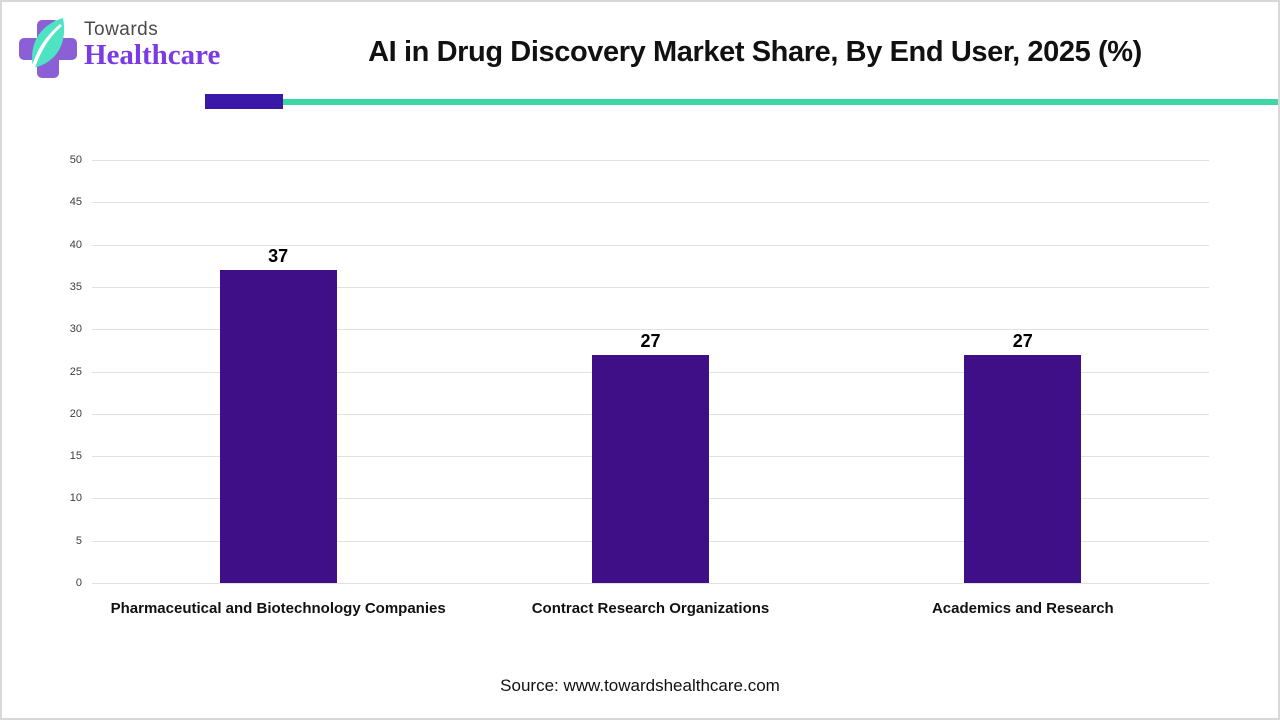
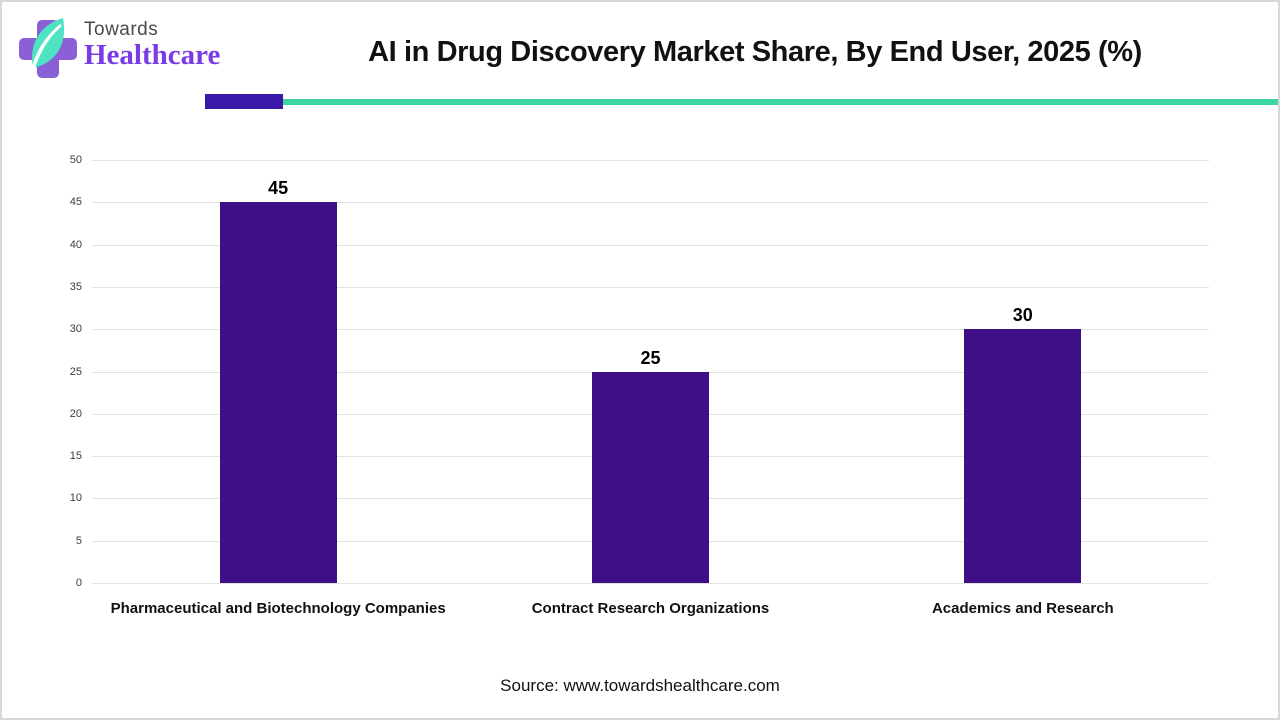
Pharmaceutical and Biotechnology Companies: 37 -> 45
Contract Research Organizations: 27 -> 25
Academics and Research: 27 -> 30
